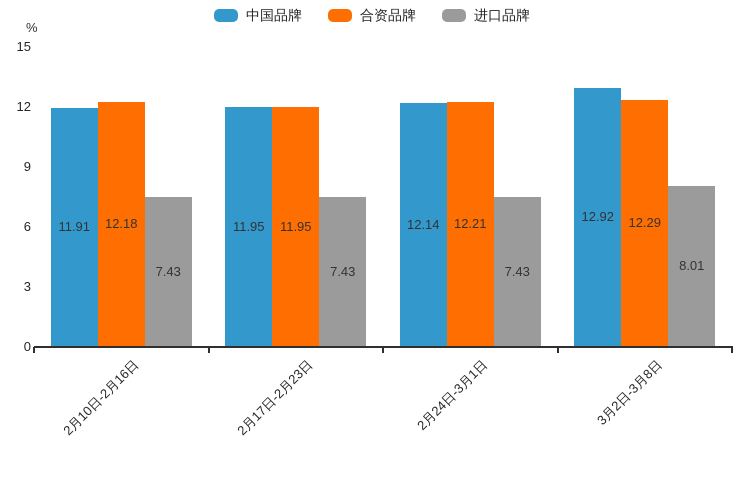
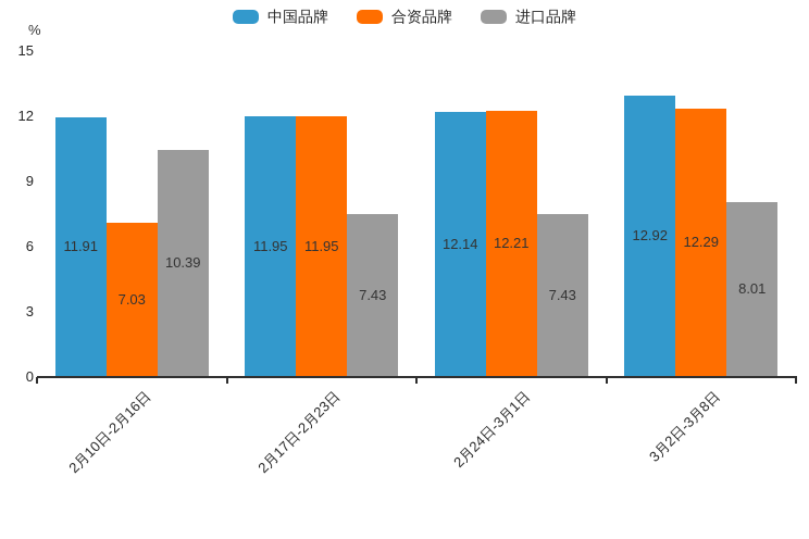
合资品牌/2月10日-2月16日: 12.18 -> 7.03
进口品牌/2月10日-2月16日: 7.43 -> 10.39
